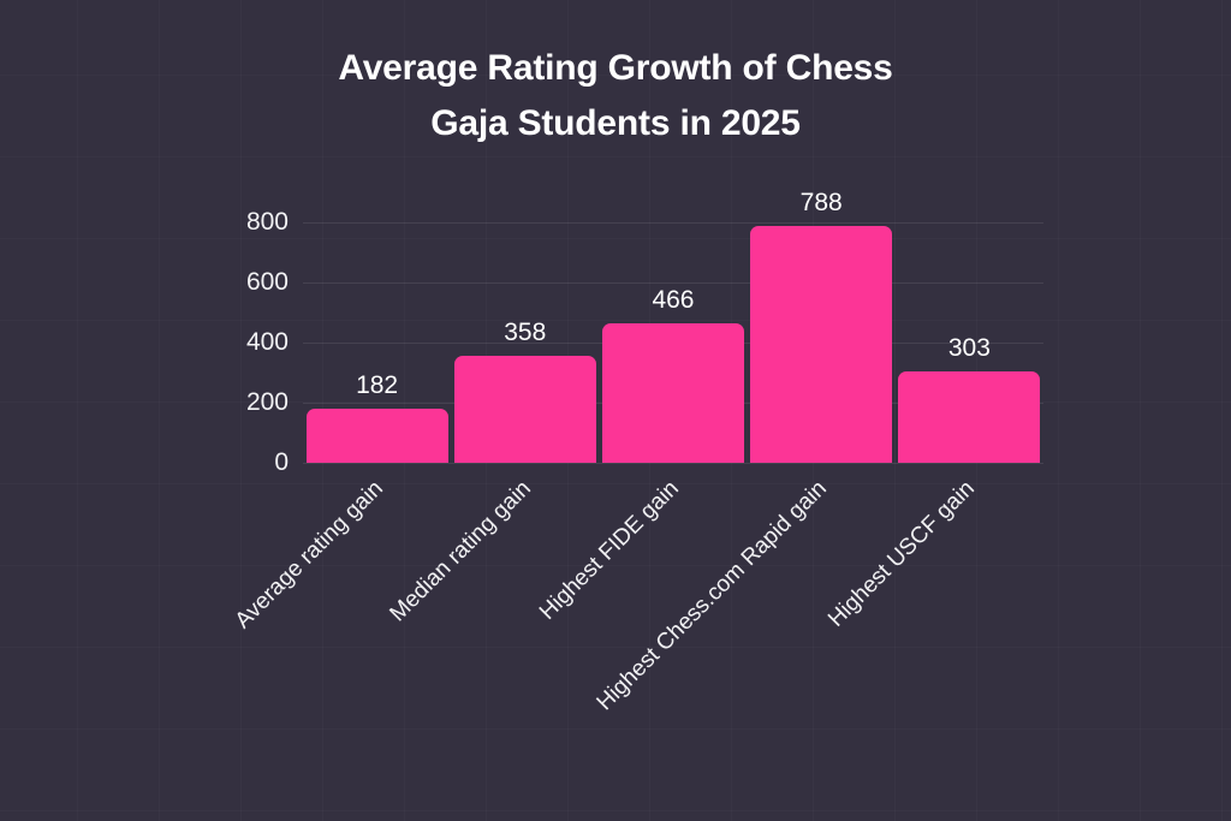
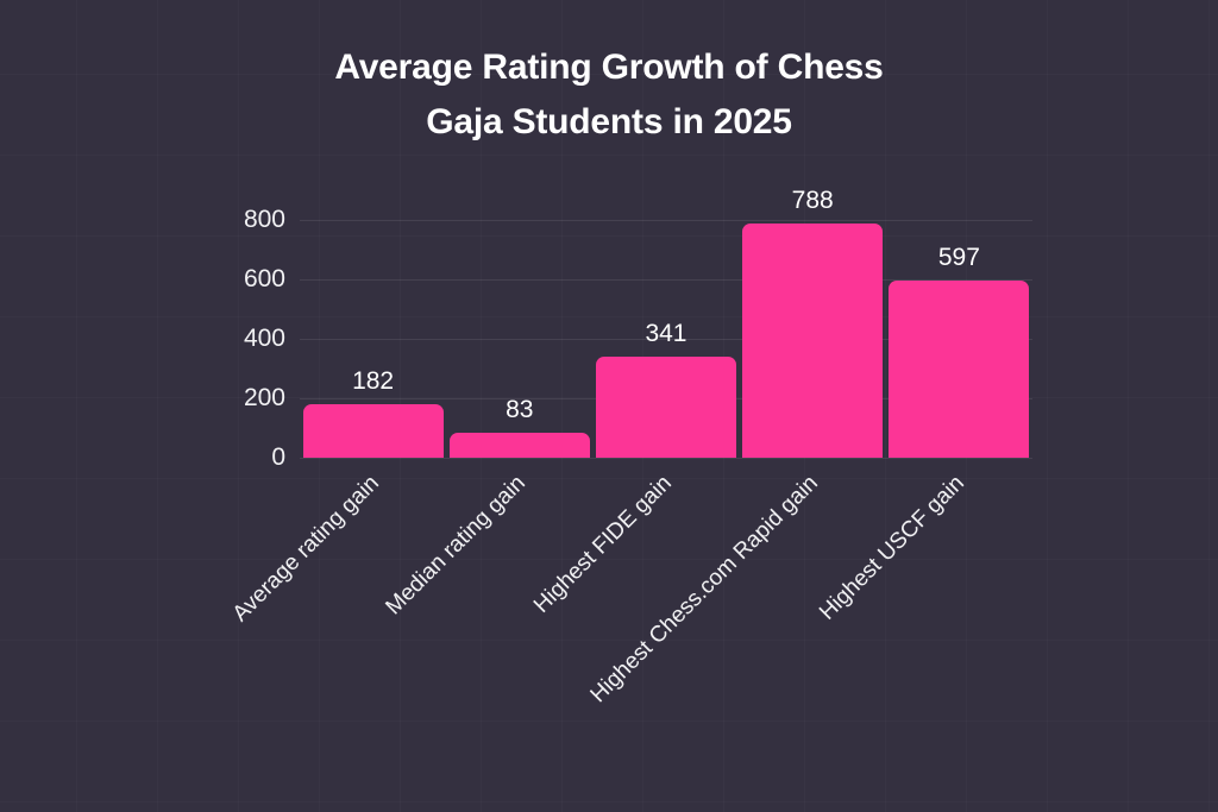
Median rating gain: 358 -> 83
Highest FIDE gain: 466 -> 341
Highest USCF gain: 303 -> 597
